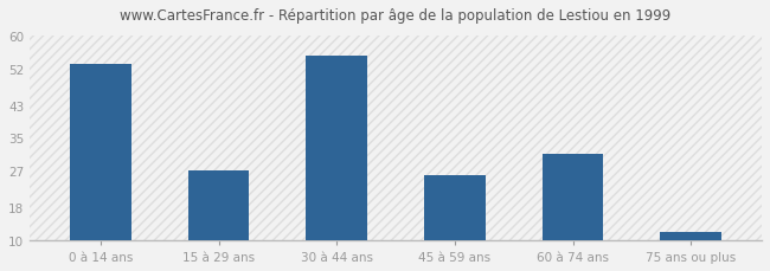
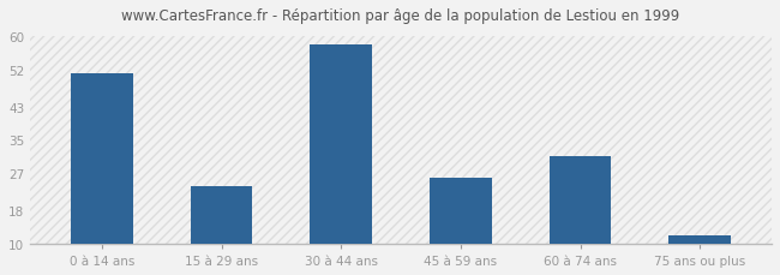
0 à 14 ans: 53 -> 51
15 à 29 ans: 27 -> 24
30 à 44 ans: 55 -> 58
